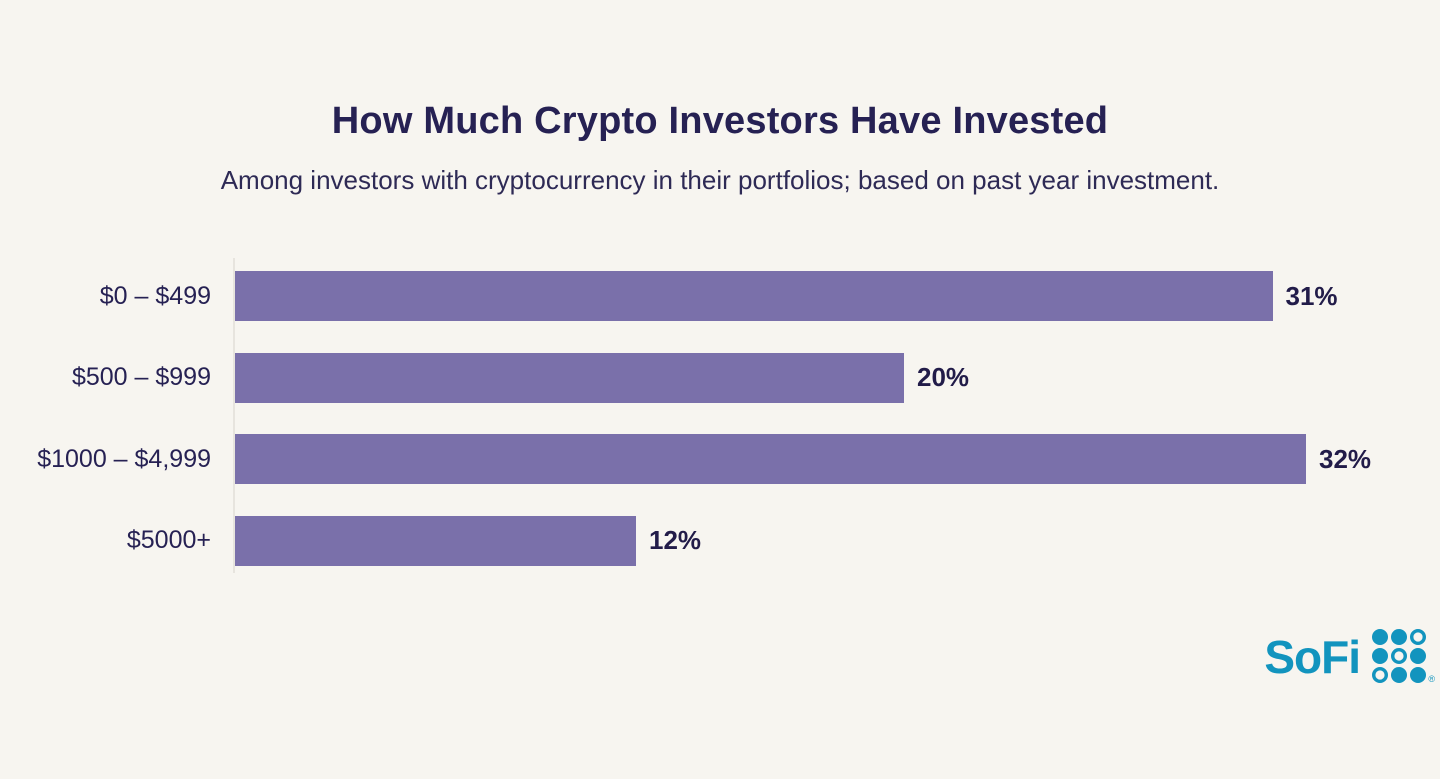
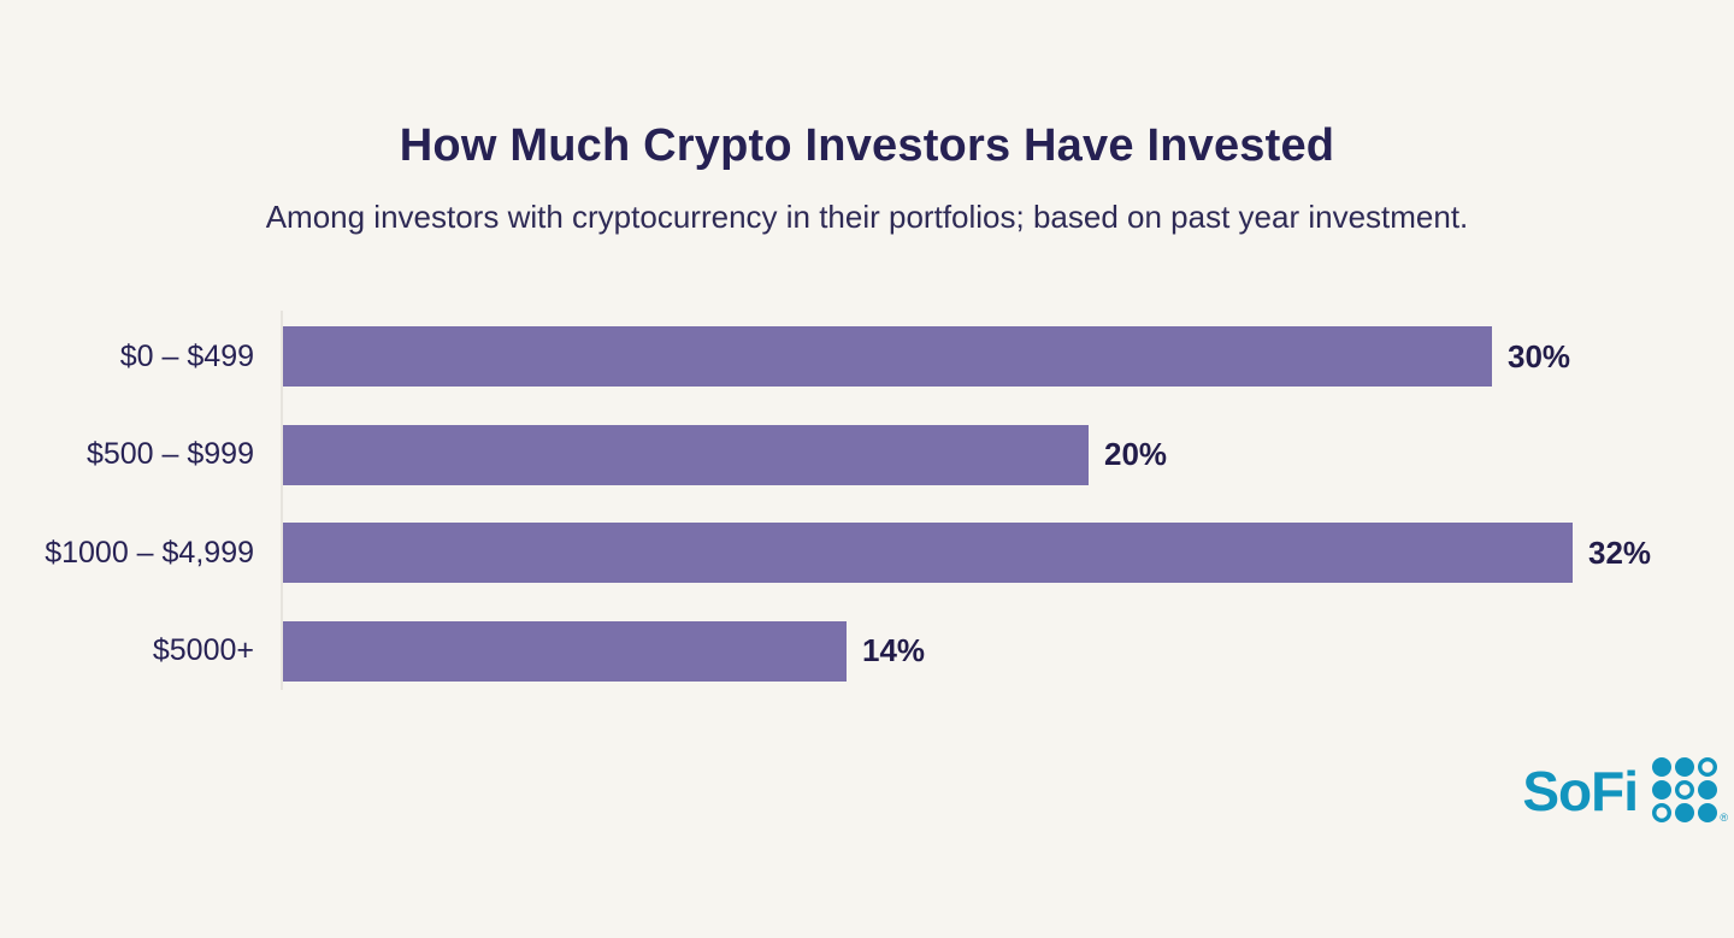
$0 – $499: 31% -> 30%
$5000+: 12% -> 14%
